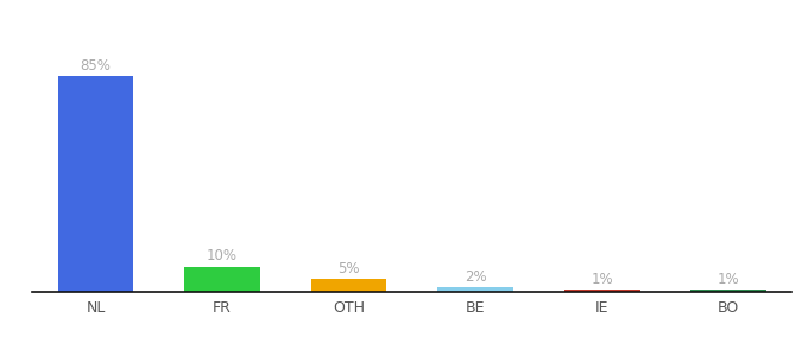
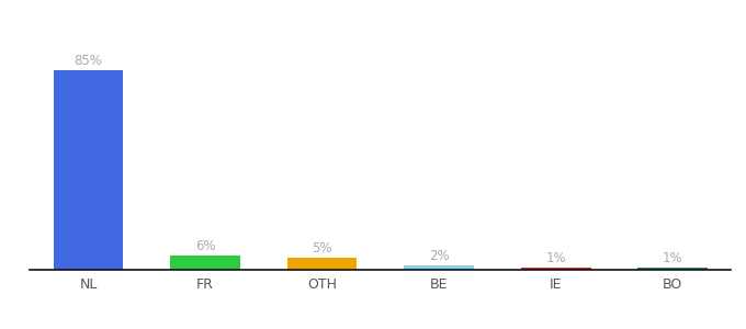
FR: 10% -> 6%
